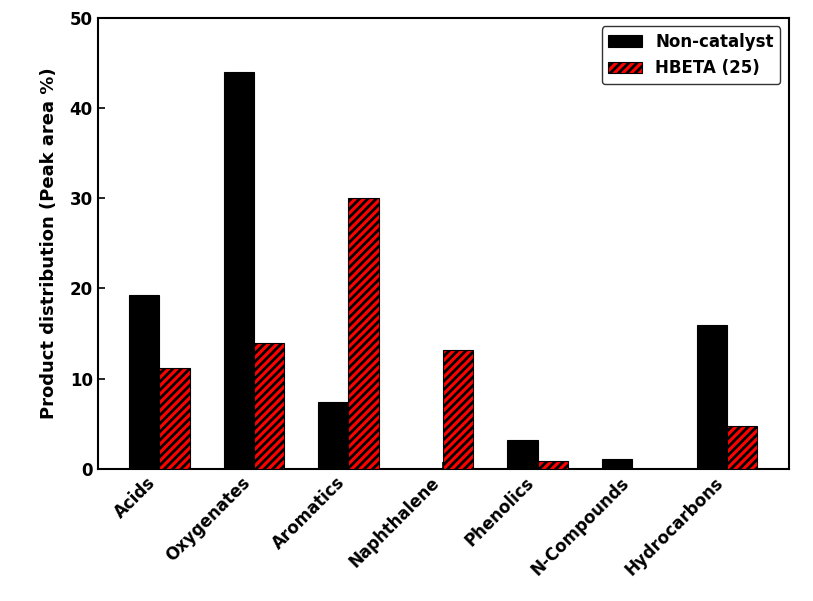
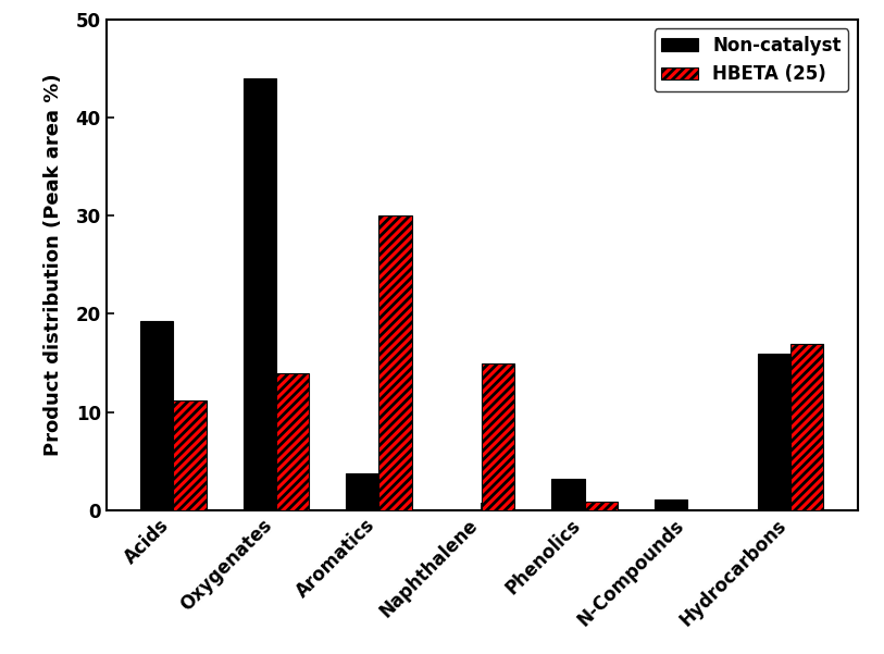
Non-catalyst/Aromatics: 7.4 -> 3.7
HBETA (25)/Naphthalene: 13.2 -> 15.0
HBETA (25)/Hydrocarbons: 4.8 -> 17.0
